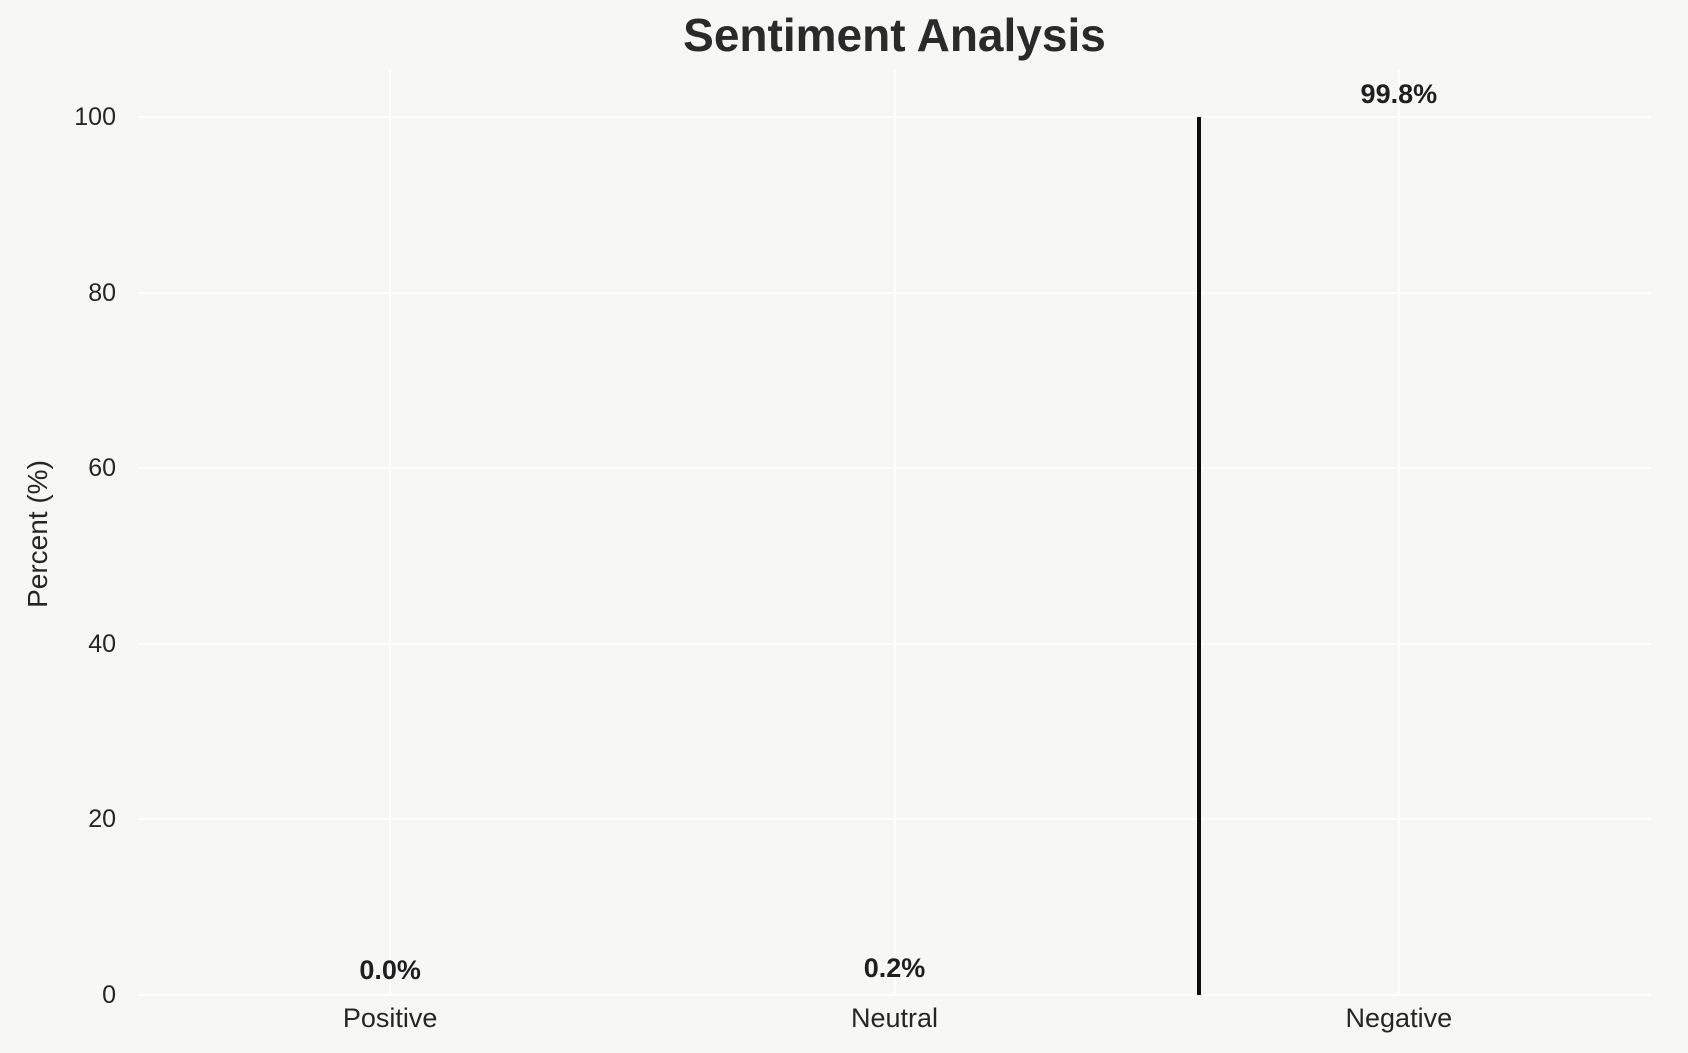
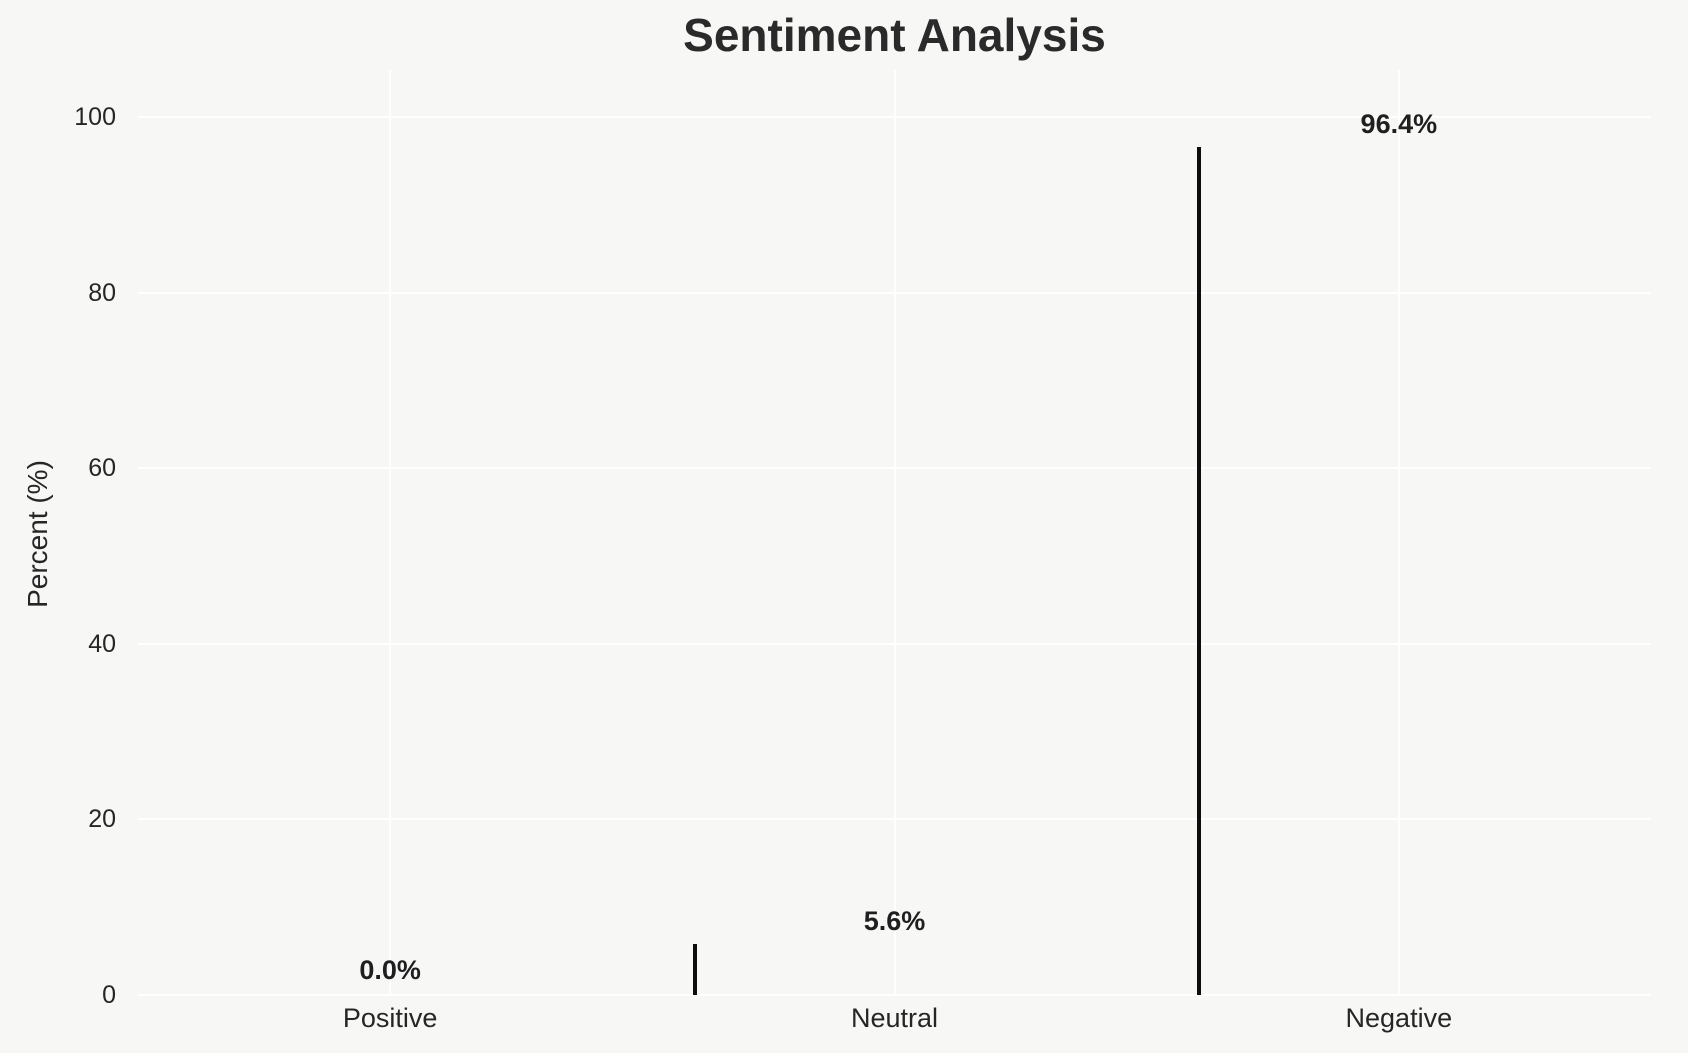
Neutral: 0.2% -> 5.6%
Negative: 99.8% -> 96.4%
